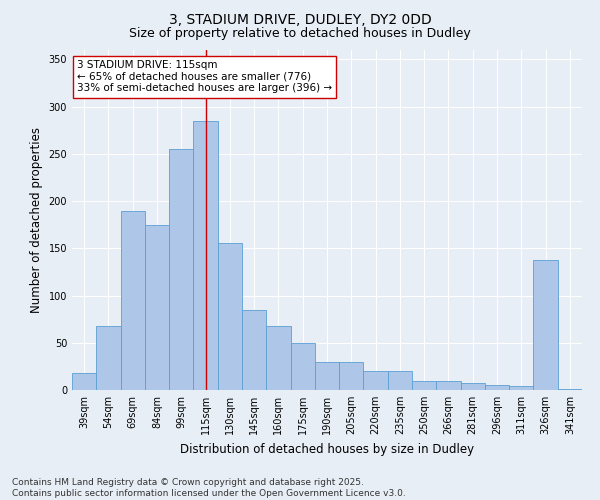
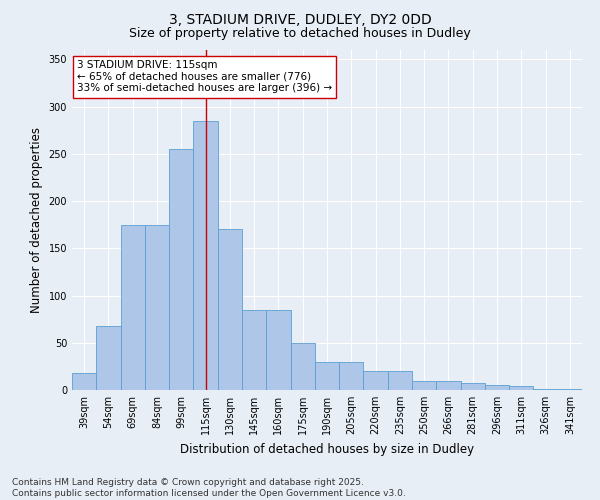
69sqm: 190 -> 175
130sqm: 156 -> 170
160sqm: 68 -> 85
326sqm: 138 -> 1
